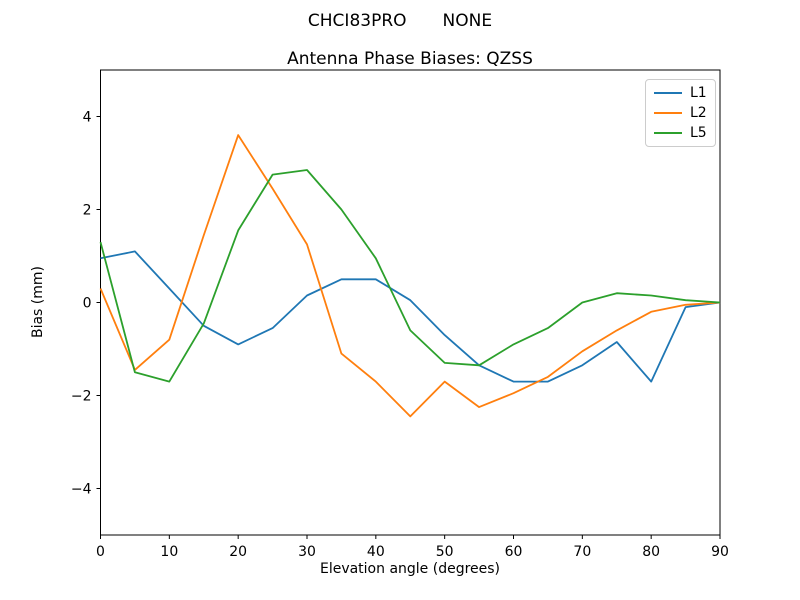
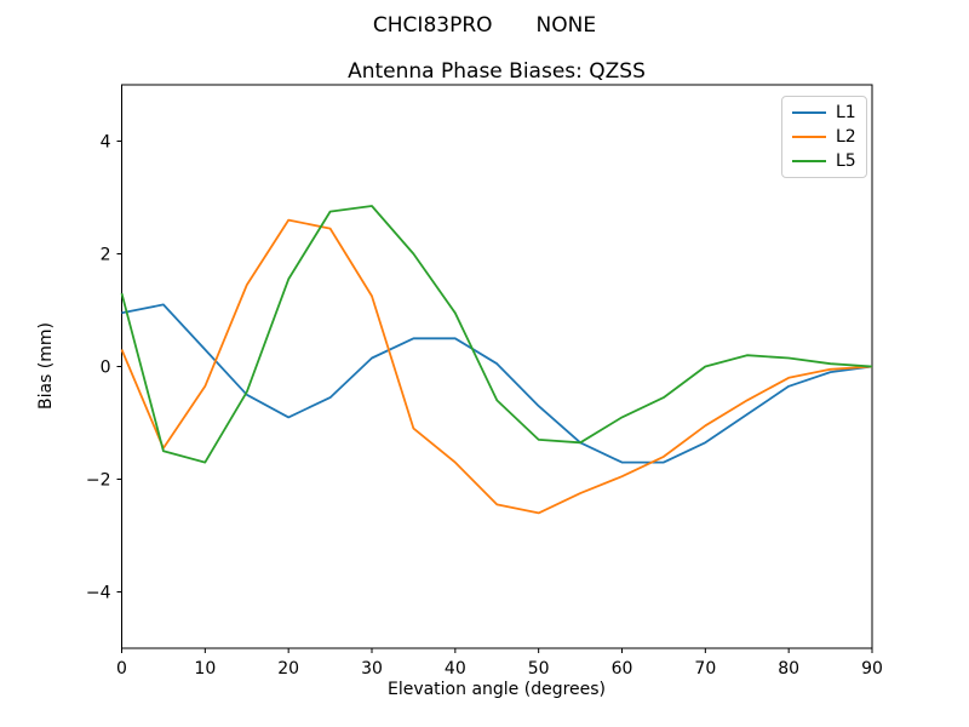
L2/10: -0.8 -> -0.3
L2/20: 3.6 -> 2.6
L2/50: -1.7 -> -2.6
L1/80: -1.7 -> -0.3
